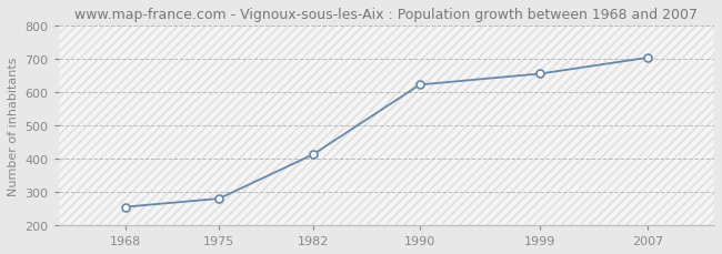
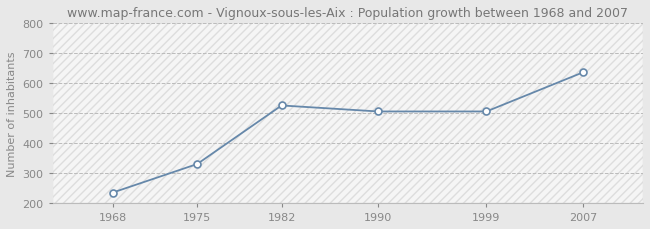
1968: 255 -> 235
1975: 280 -> 330
1982: 412 -> 525
1990: 622 -> 505
1999: 655 -> 505
2007: 703 -> 635
